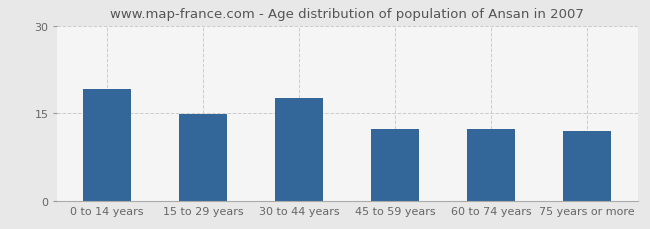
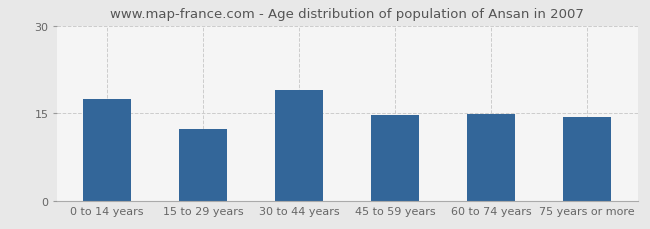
0 to 14 years: 19.2 -> 17.5
15 to 29 years: 14.8 -> 12.2
30 to 44 years: 17.6 -> 19.0
45 to 59 years: 12.2 -> 14.7
60 to 74 years: 12.2 -> 14.8
75 years or more: 12.0 -> 14.3
